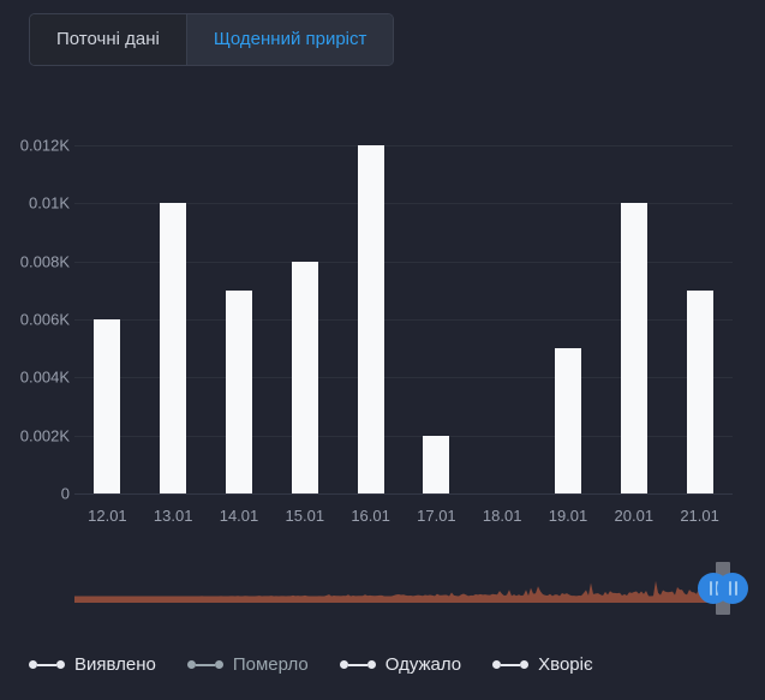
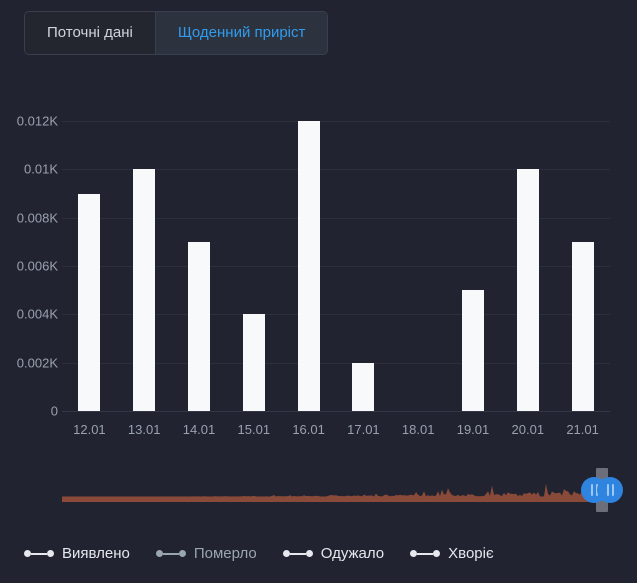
12.01: 0.006K -> 0.009K
15.01: 0.008K -> 0.004K
